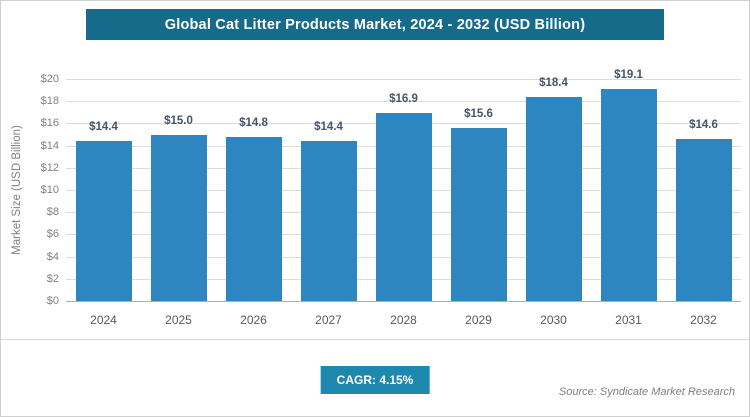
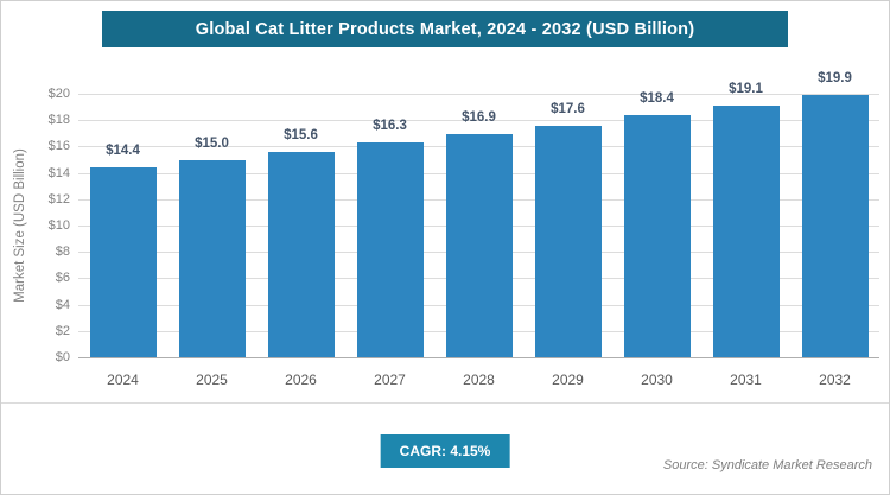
2026: $14.8 -> $15.6
2027: $14.4 -> $16.3
2029: $15.6 -> $17.6
2032: $14.6 -> $19.9
